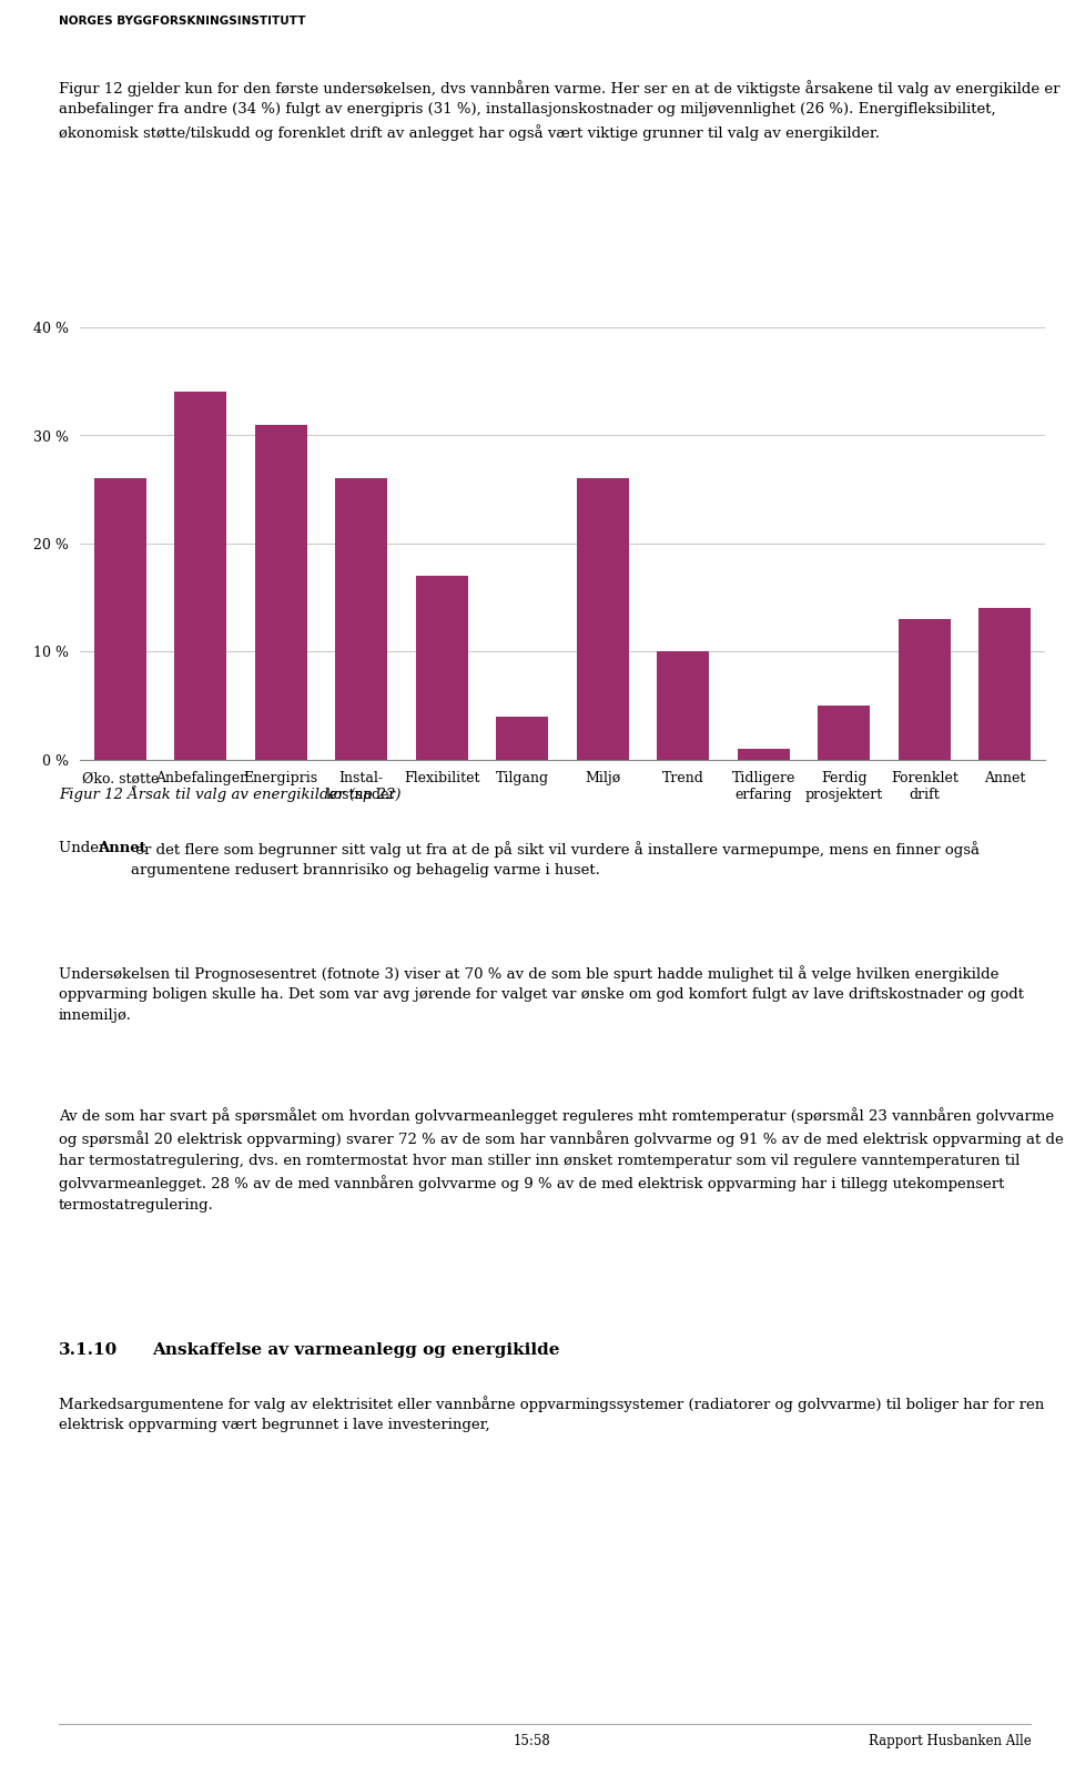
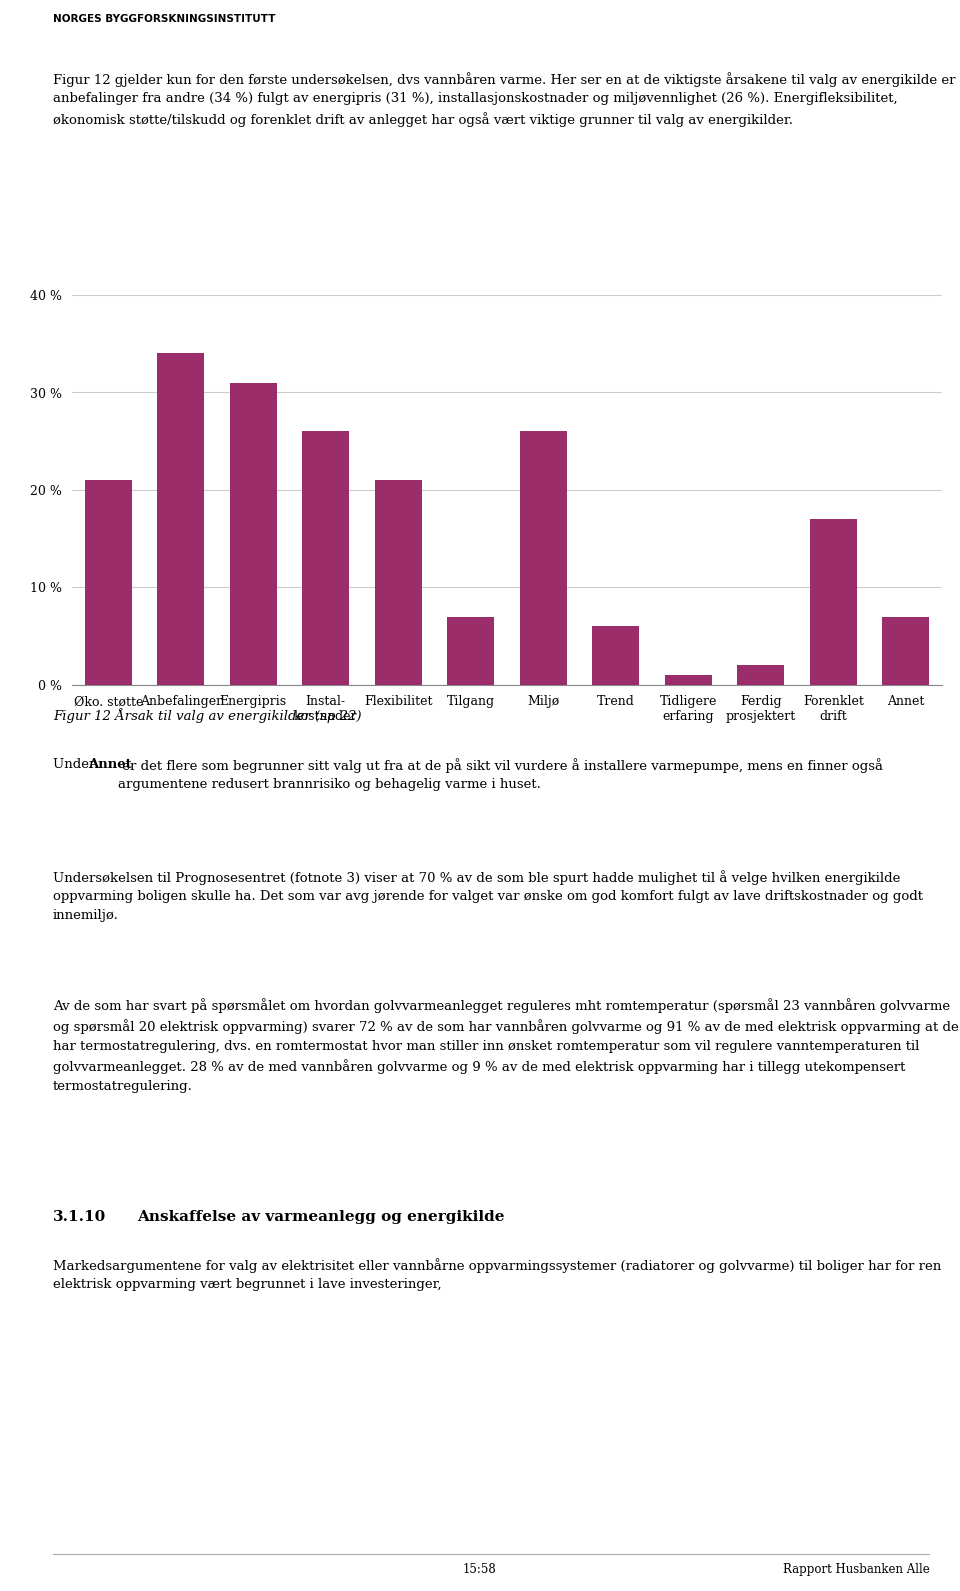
Øko. støtte: 26 % -> 21 %
Flexibilitet: 17 % -> 21 %
Tilgang: 4 % -> 7 %
Trend: 10 % -> 6 %
Ferdig prosjektert: 5 % -> 2 %
Forenklet drift: 13 % -> 17 %
Annet: 14 % -> 7 %
